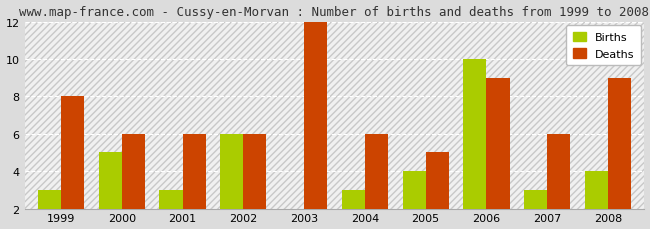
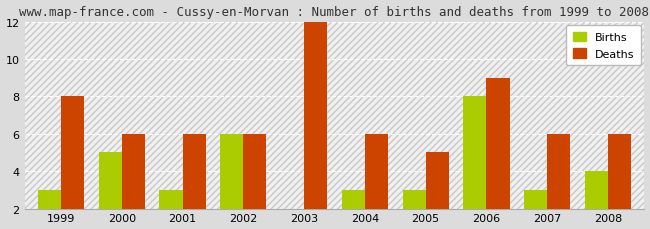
Births/2005: 4 -> 3
Births/2006: 10 -> 8
Deaths/2008: 9 -> 6
